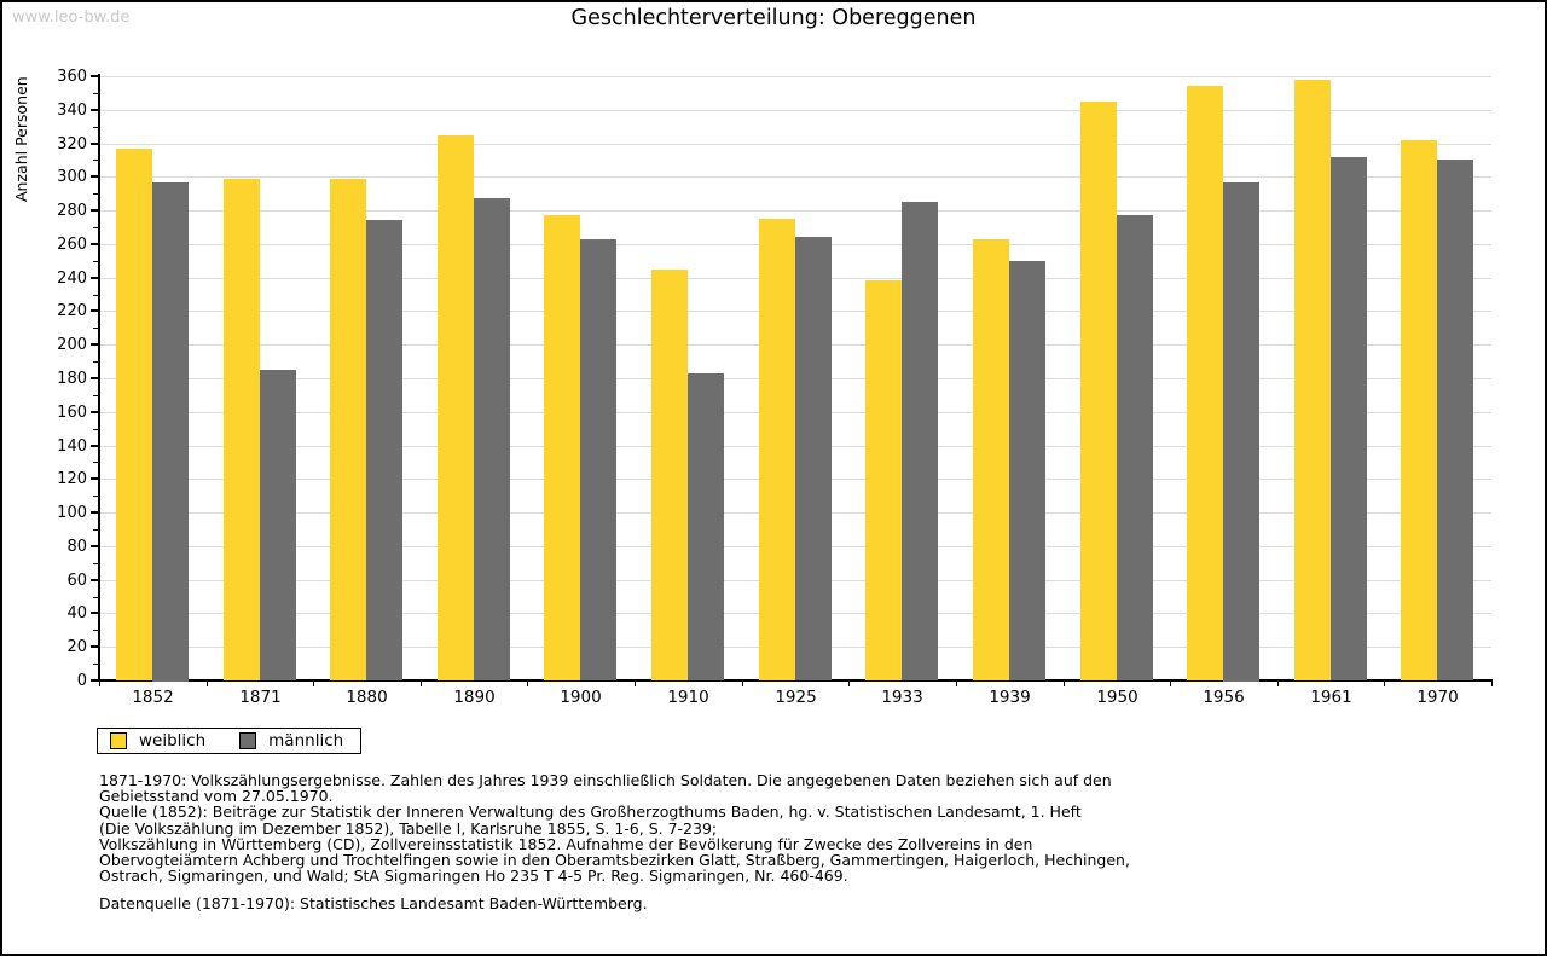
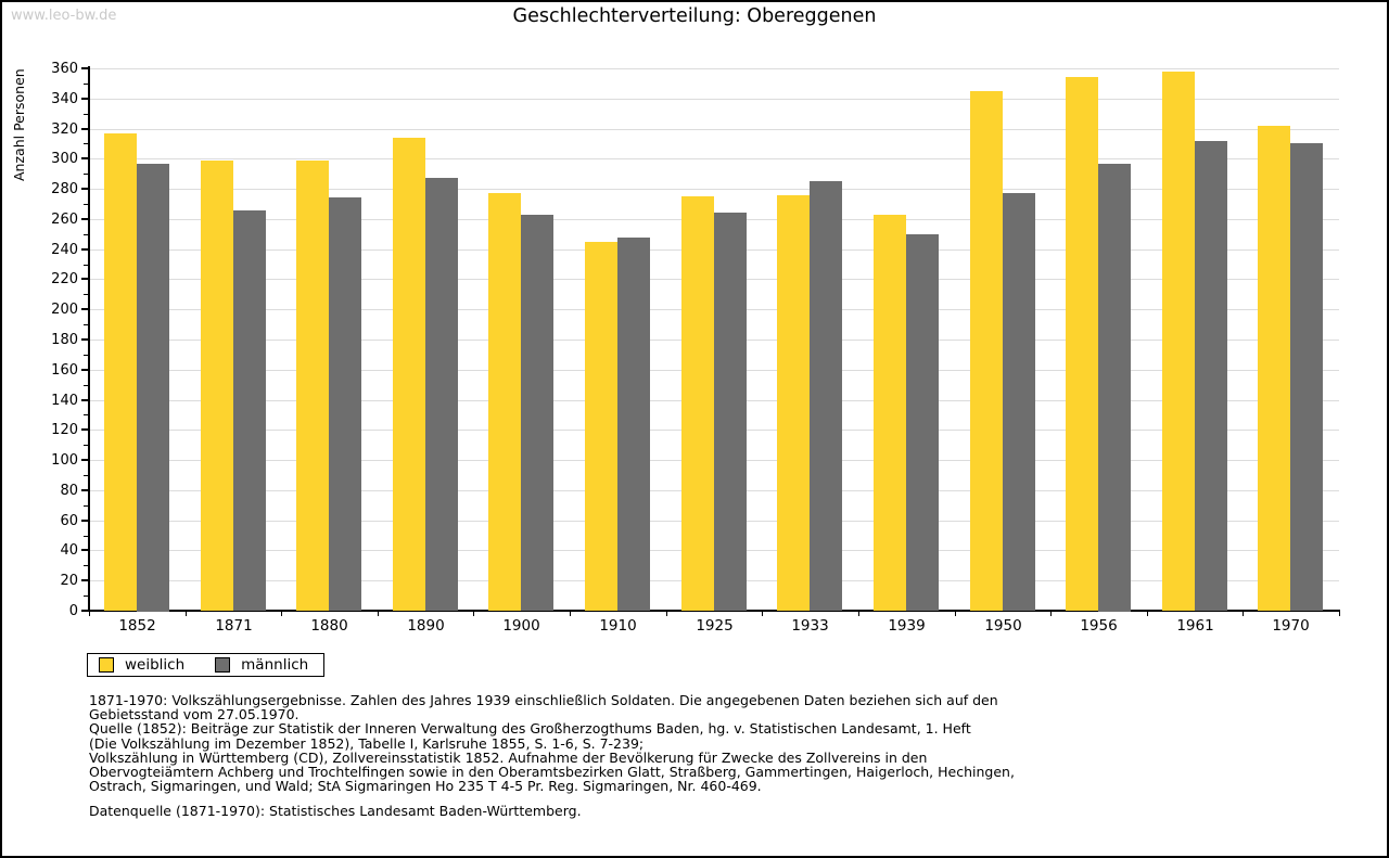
männlich/1871: 185 -> 266
weiblich/1890: 325 -> 314
männlich/1910: 183 -> 248
weiblich/1933: 238 -> 276
